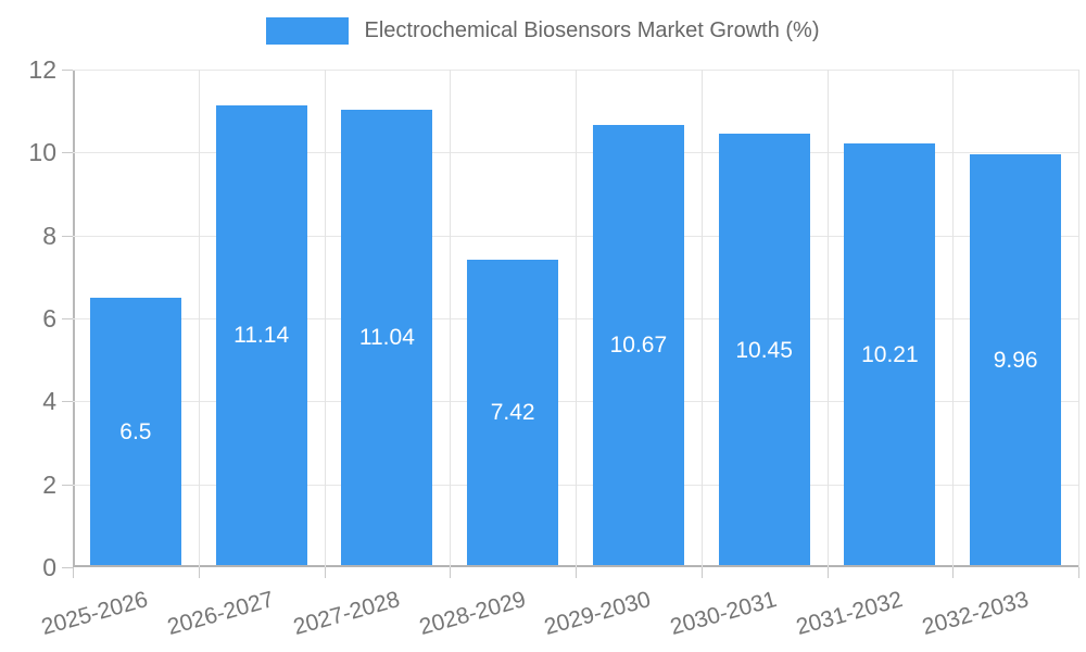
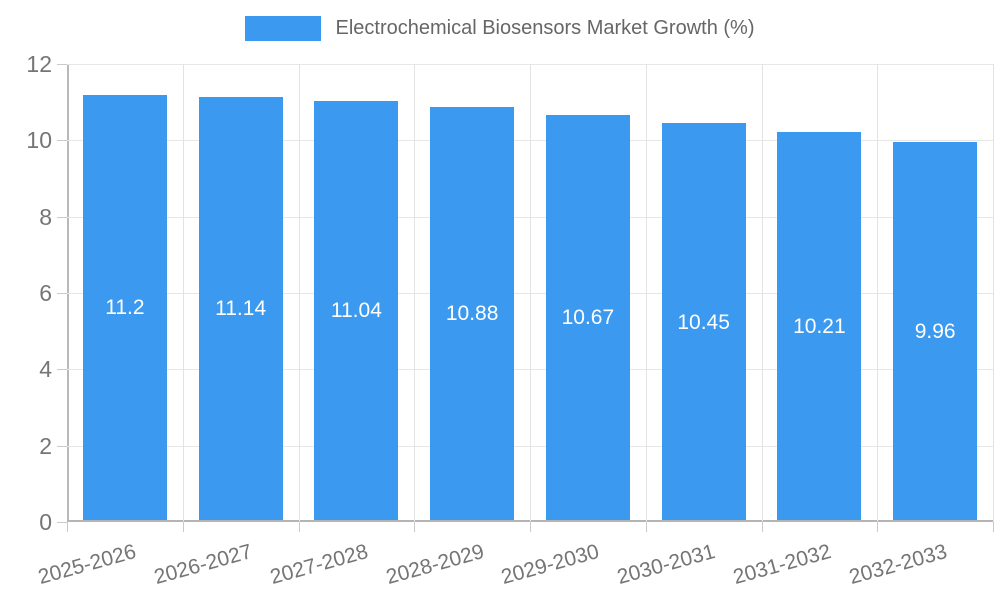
2025-2026: 6.5 -> 11.2
2028-2029: 7.42 -> 10.88
